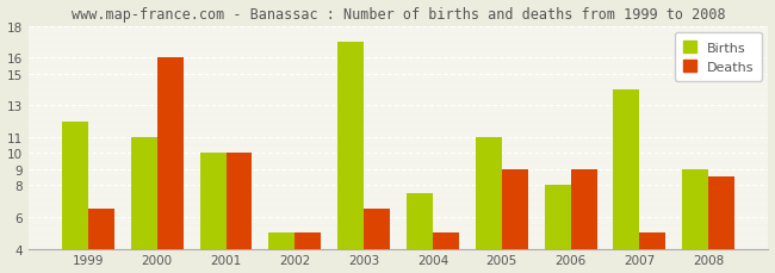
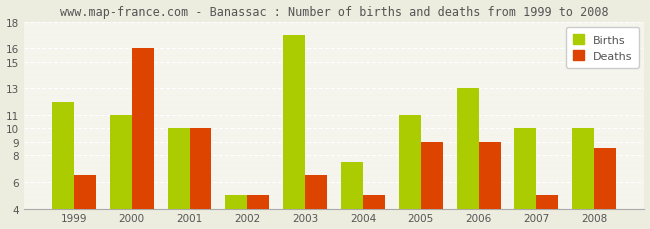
Births/2006: 8.0 -> 13.0
Births/2007: 14.0 -> 10.0
Births/2008: 9.0 -> 10.0
